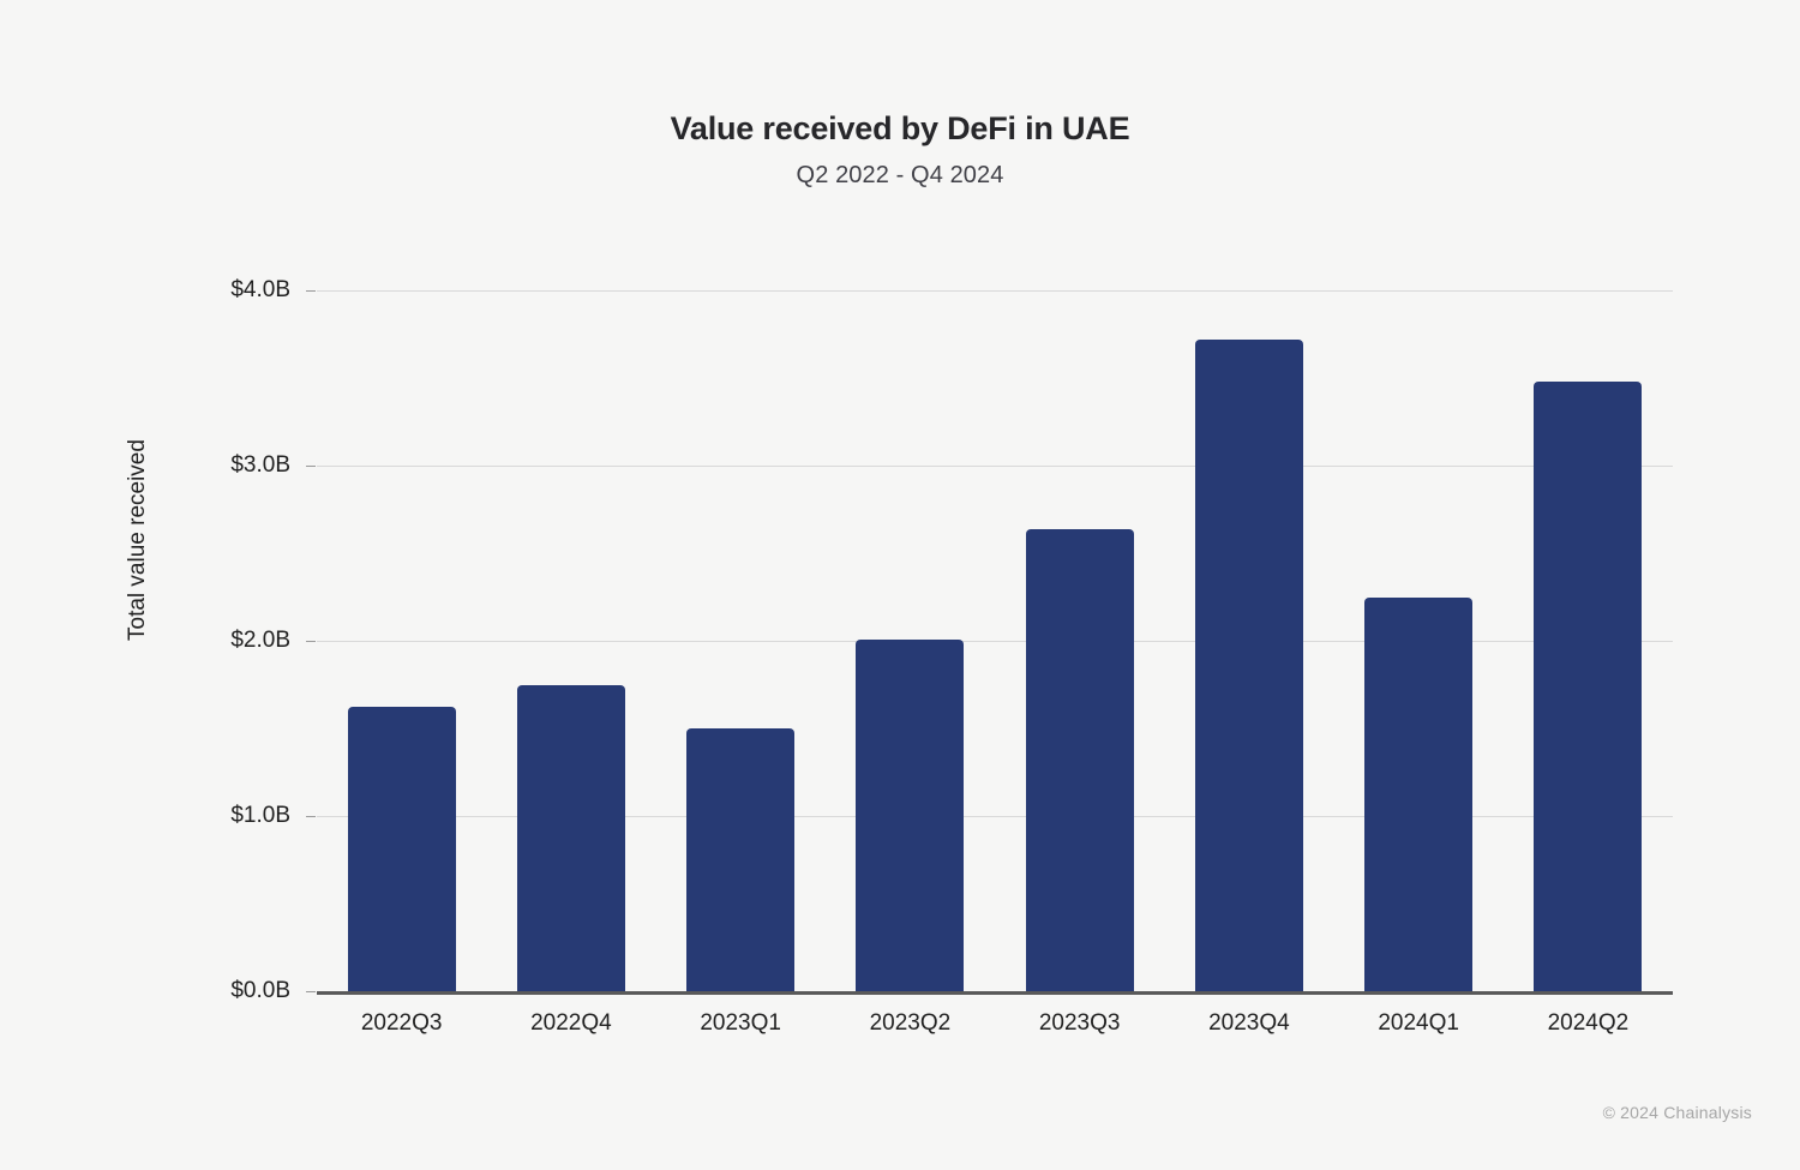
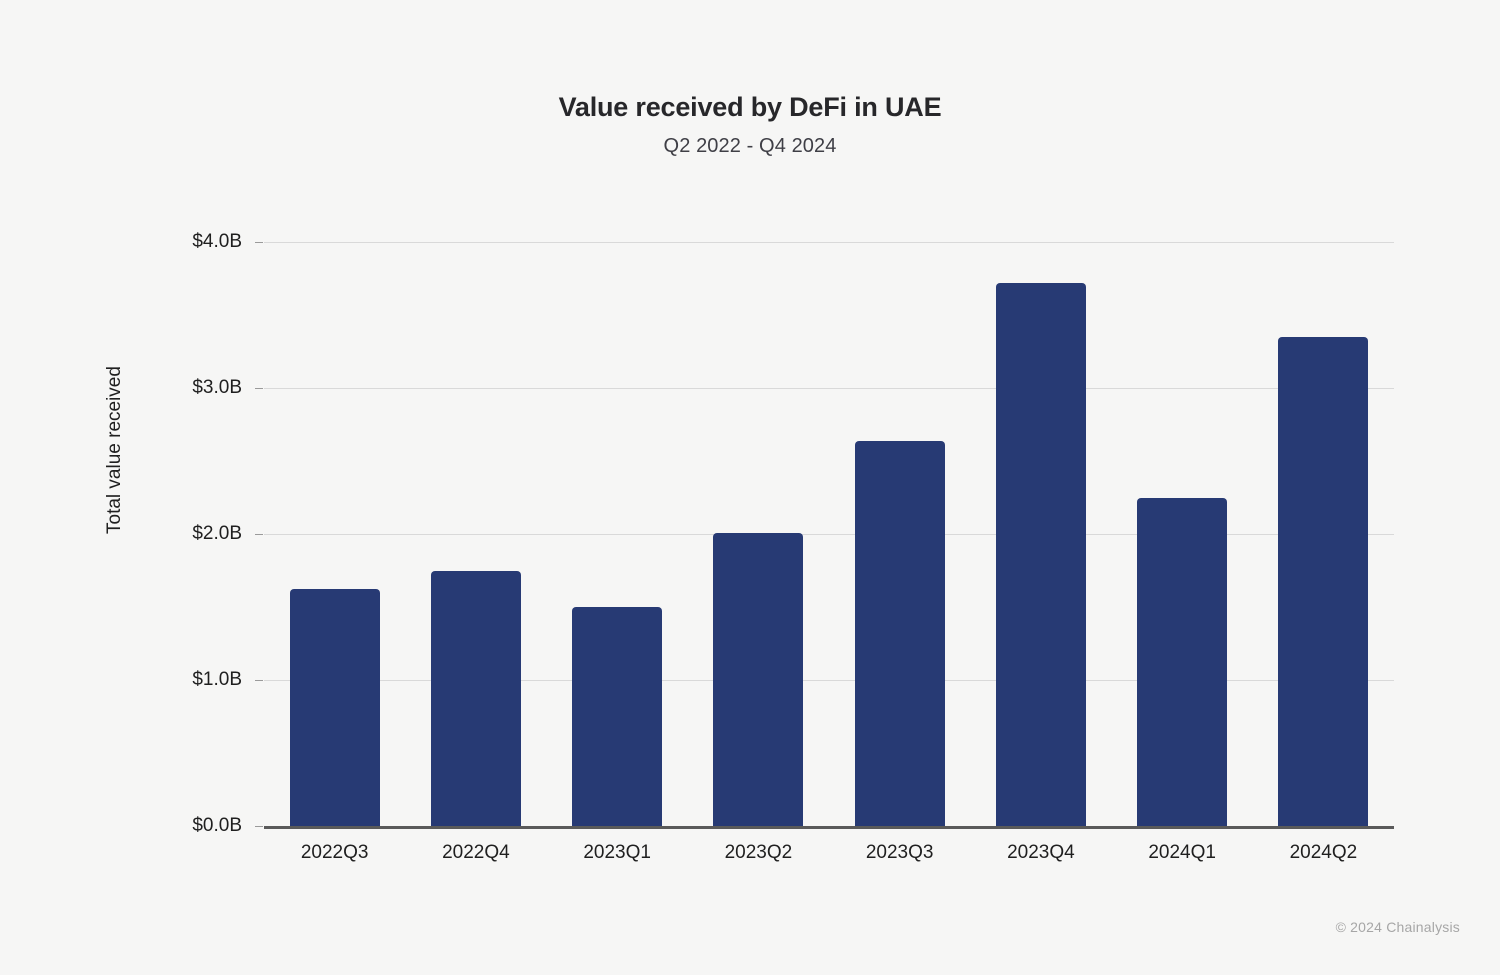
2024Q2: $3.48B -> $3.35B
